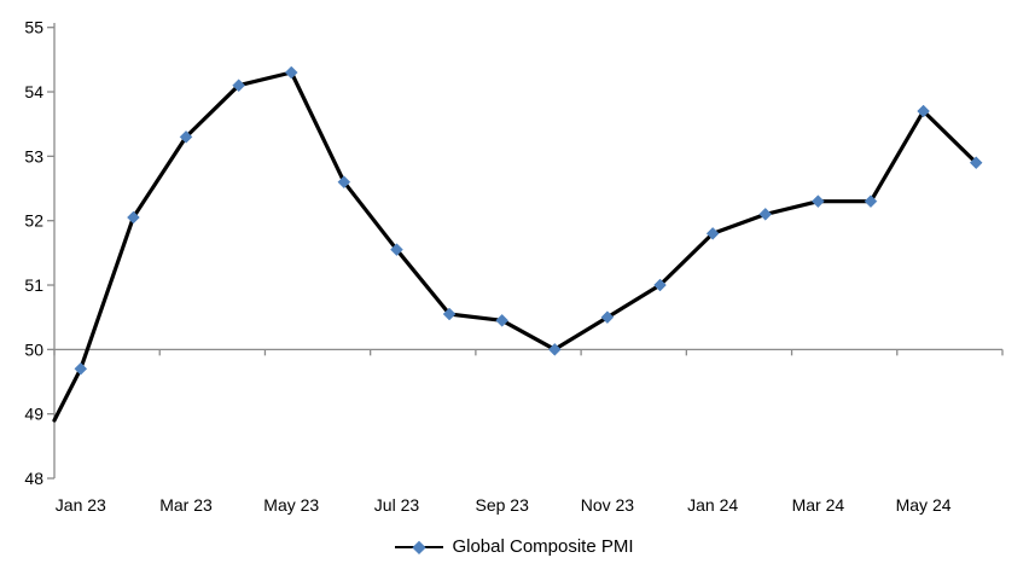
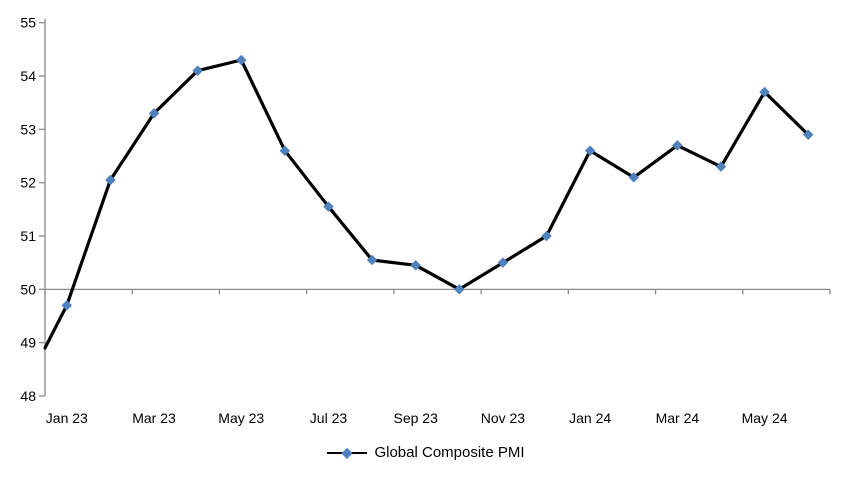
Jan 24: 51.8 -> 52.6
Mar 24: 52.3 -> 52.7
